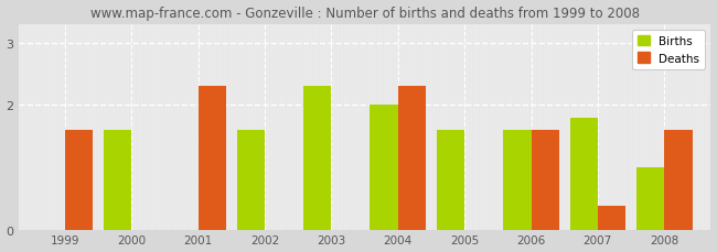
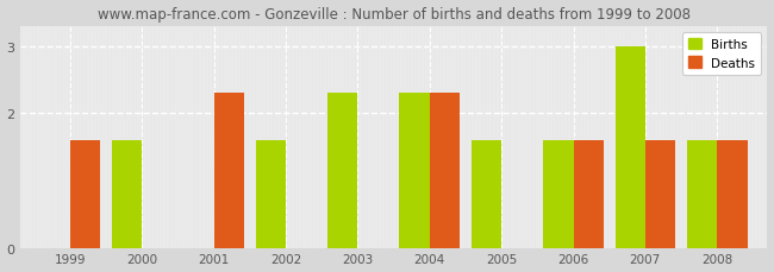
Births/2004: 2.0 -> 2.3
Births/2007: 1.8 -> 3.0
Deaths/2007: 0.4 -> 1.6
Births/2008: 1.0 -> 1.6
